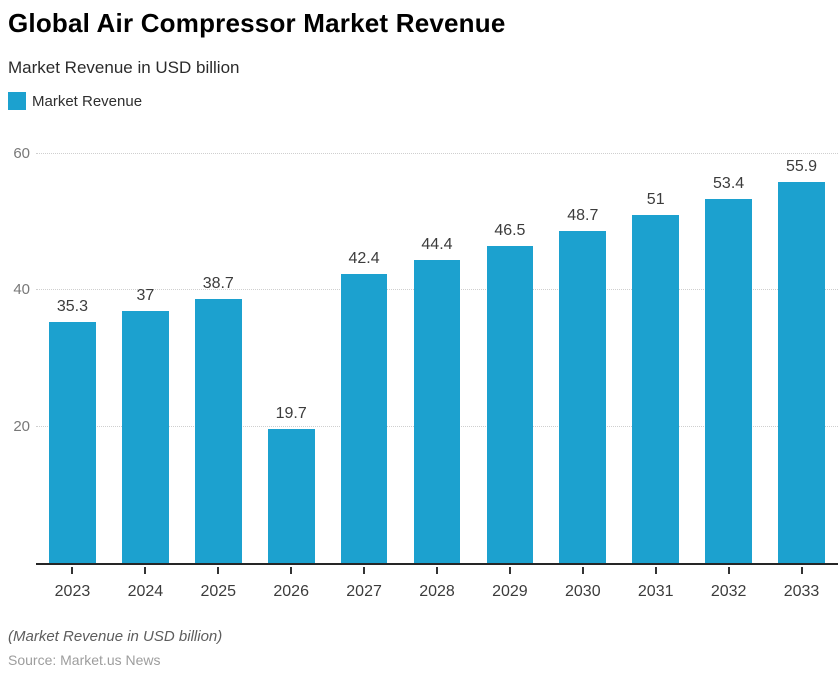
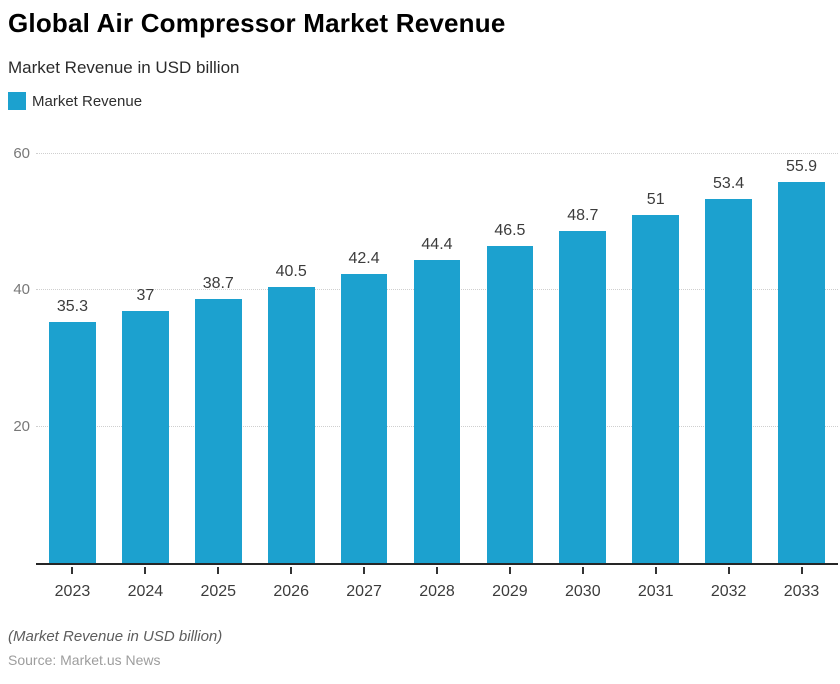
2026: 19.7 -> 40.5
